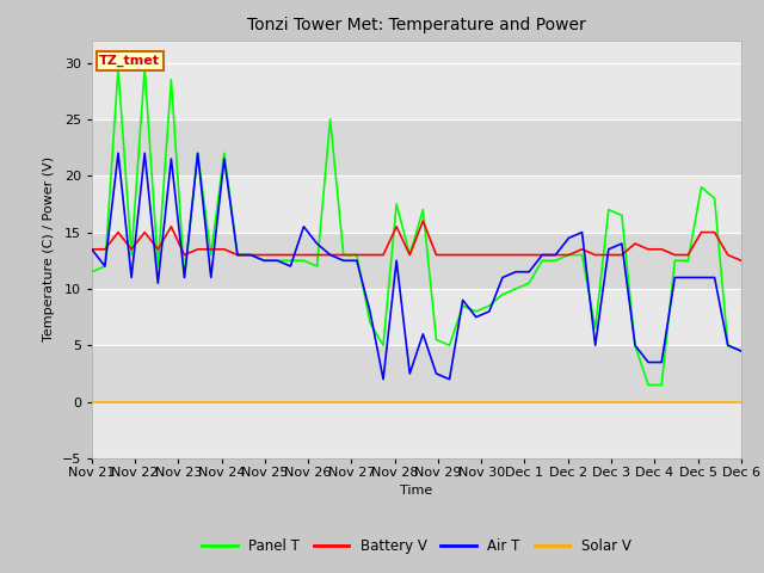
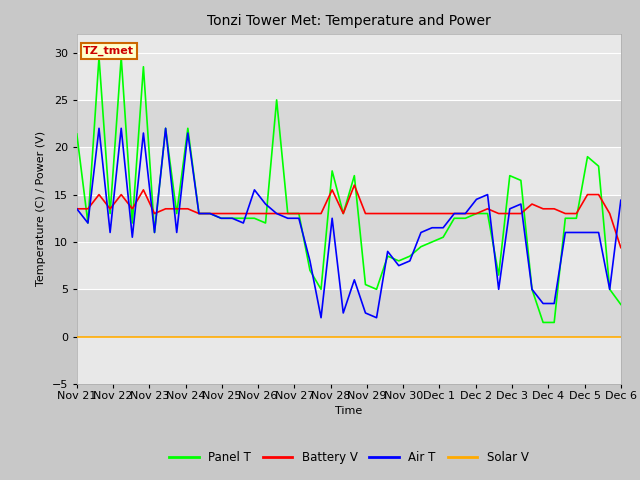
Panel T/Nov 21: 11.5 -> 21.4
Panel T/Dec 6: 4.5 -> 3.4
Battery V/Dec 6: 12.5 -> 9.4
Air T/Dec 6: 4.5 -> 14.4
